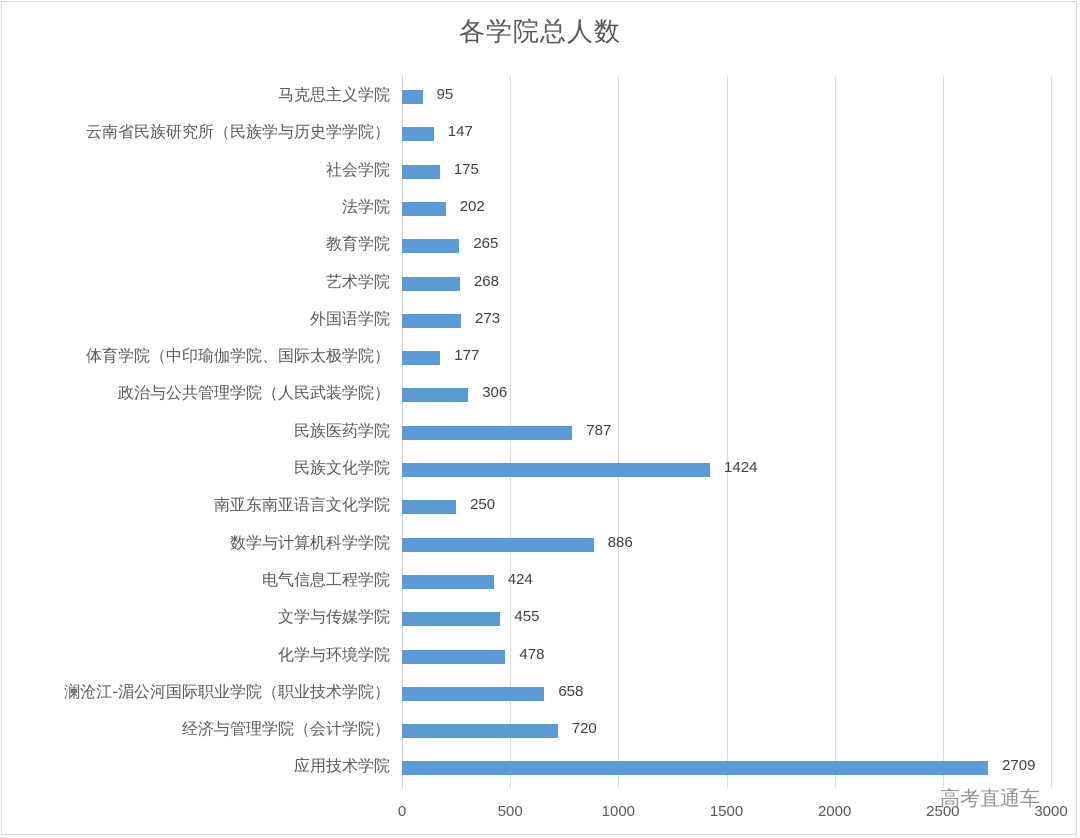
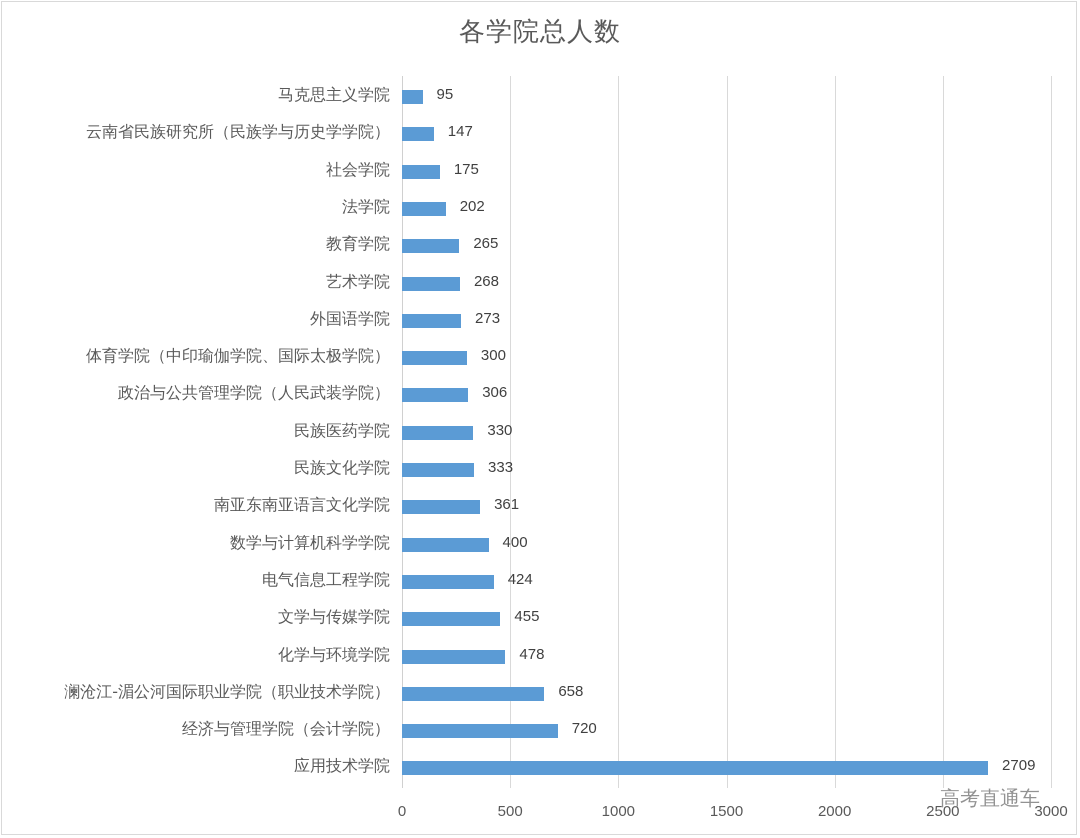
体育学院（中印瑜伽学院、国际太极学院）: 177 -> 300
民族医药学院: 787 -> 330
民族文化学院: 1424 -> 333
南亚东南亚语言文化学院: 250 -> 361
数学与计算机科学学院: 886 -> 400
